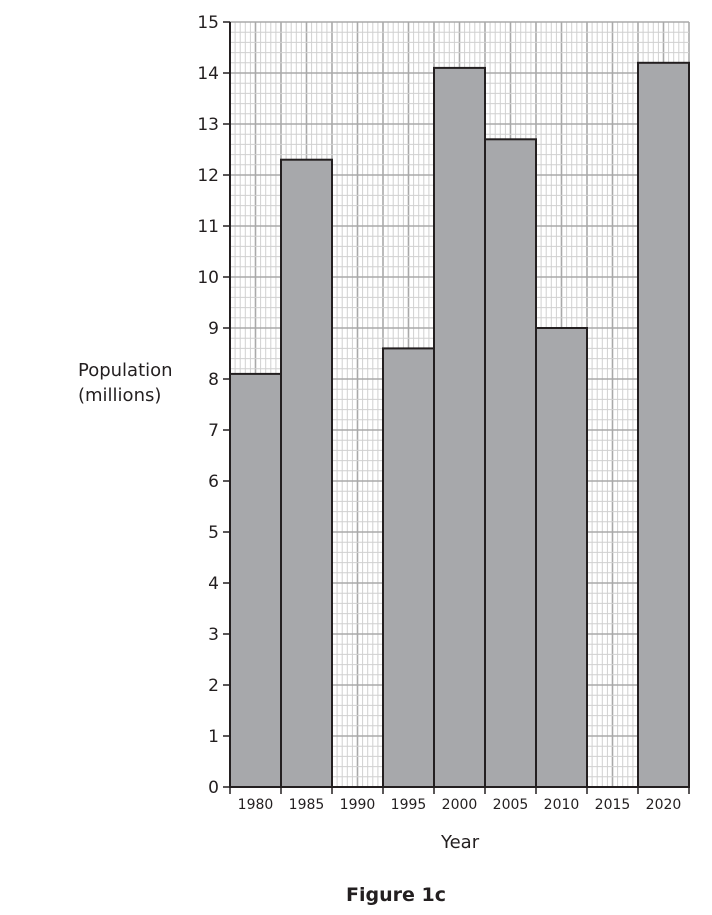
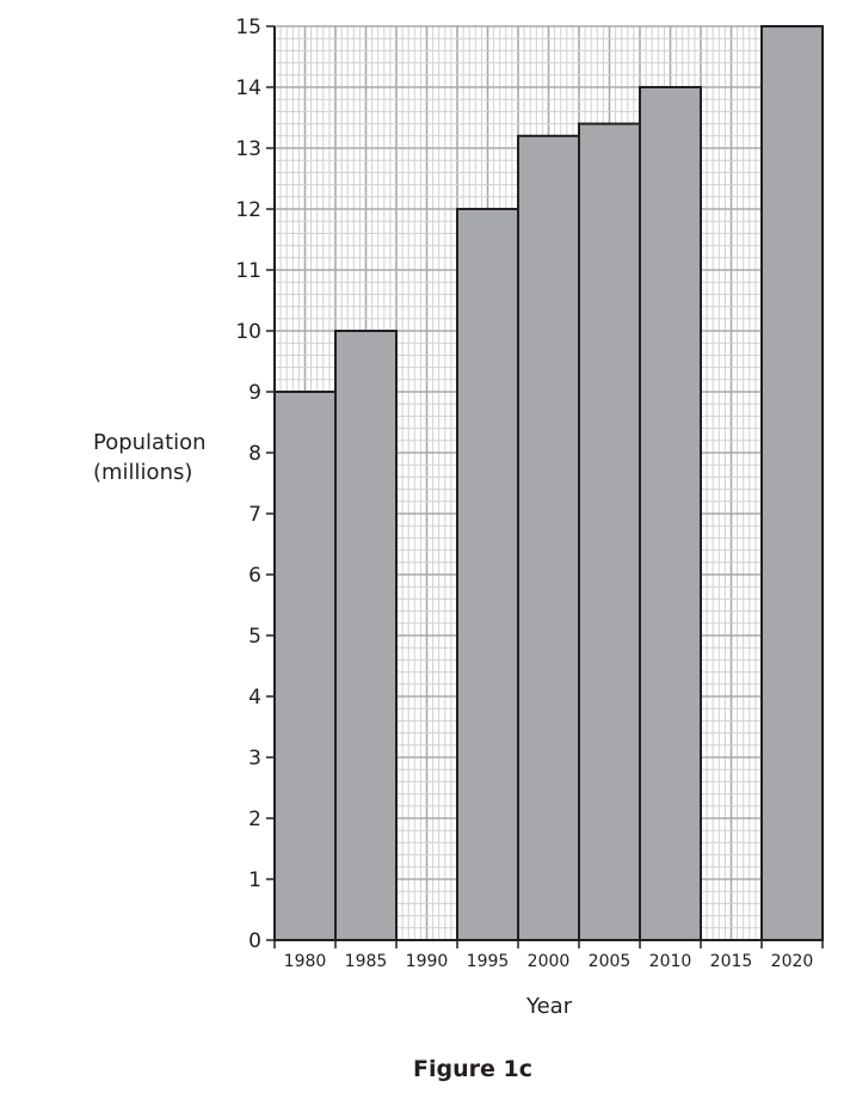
1980: 8.1 -> 9.0
1985: 12.3 -> 10.0
1995: 8.6 -> 12.0
2000: 14.1 -> 13.2
2005: 12.7 -> 13.4
2010: 9.0 -> 14.0
2020: 14.2 -> 15.0
